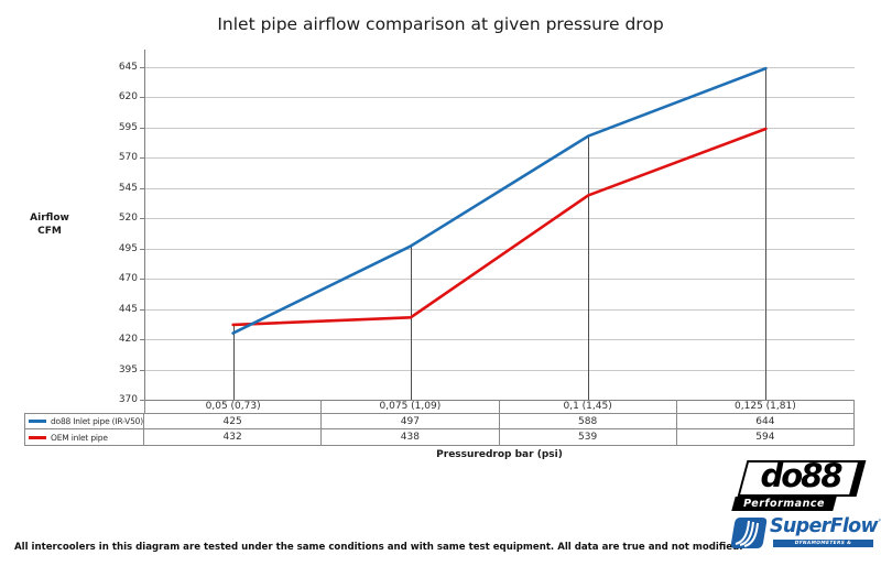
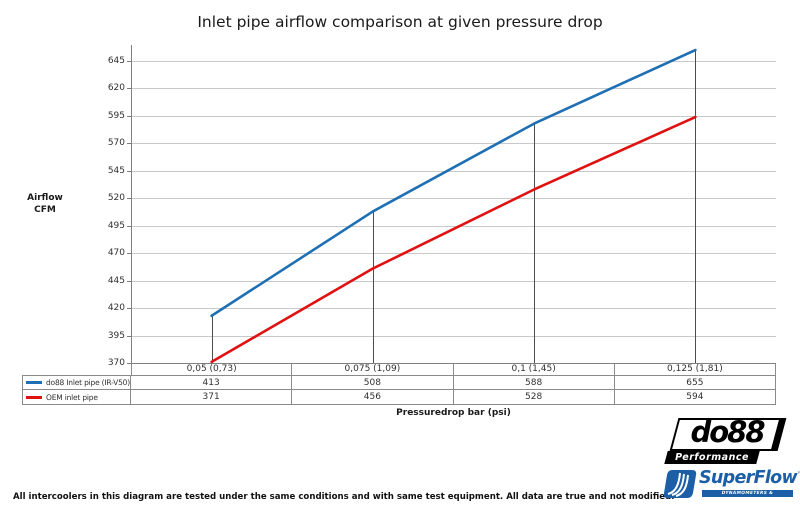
do88 Inlet pipe (IR-V50)/0,05 (0,73): 425 -> 413
OEM inlet pipe/0,05 (0,73): 432 -> 371
do88 Inlet pipe (IR-V50)/0,075 (1,09): 497 -> 508
OEM inlet pipe/0,075 (1,09): 438 -> 456
OEM inlet pipe/0,1 (1,45): 539 -> 528
do88 Inlet pipe (IR-V50)/0,125 (1,81): 644 -> 655
